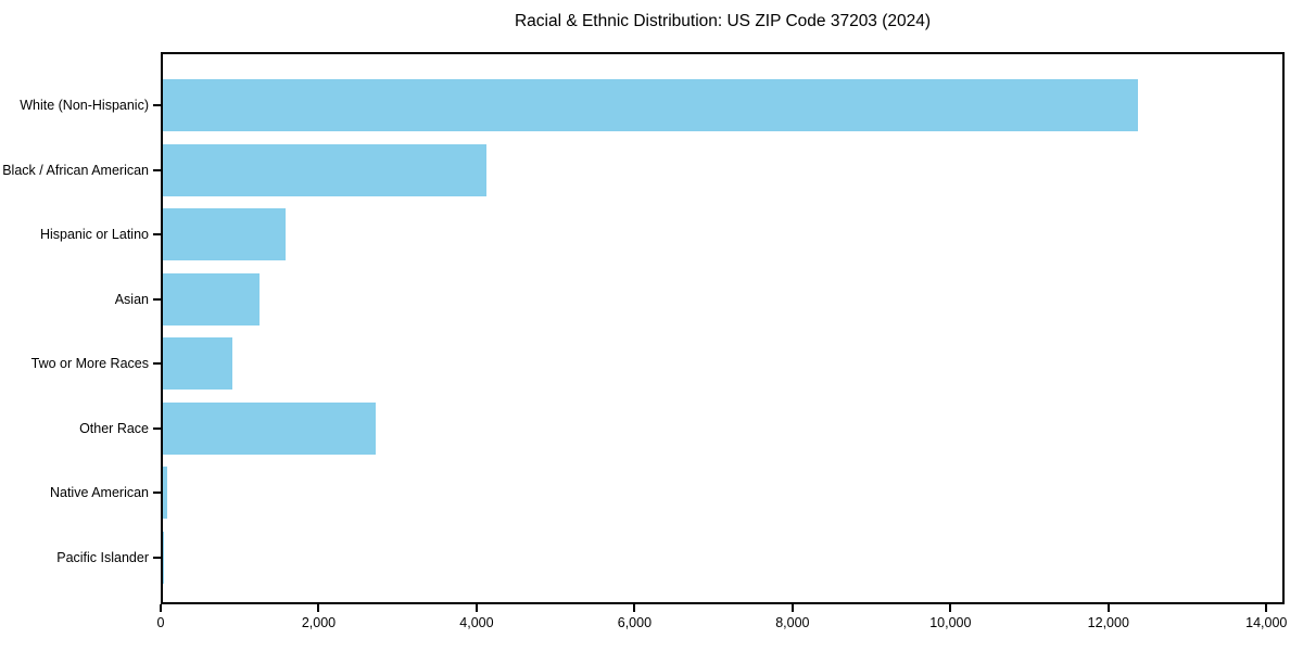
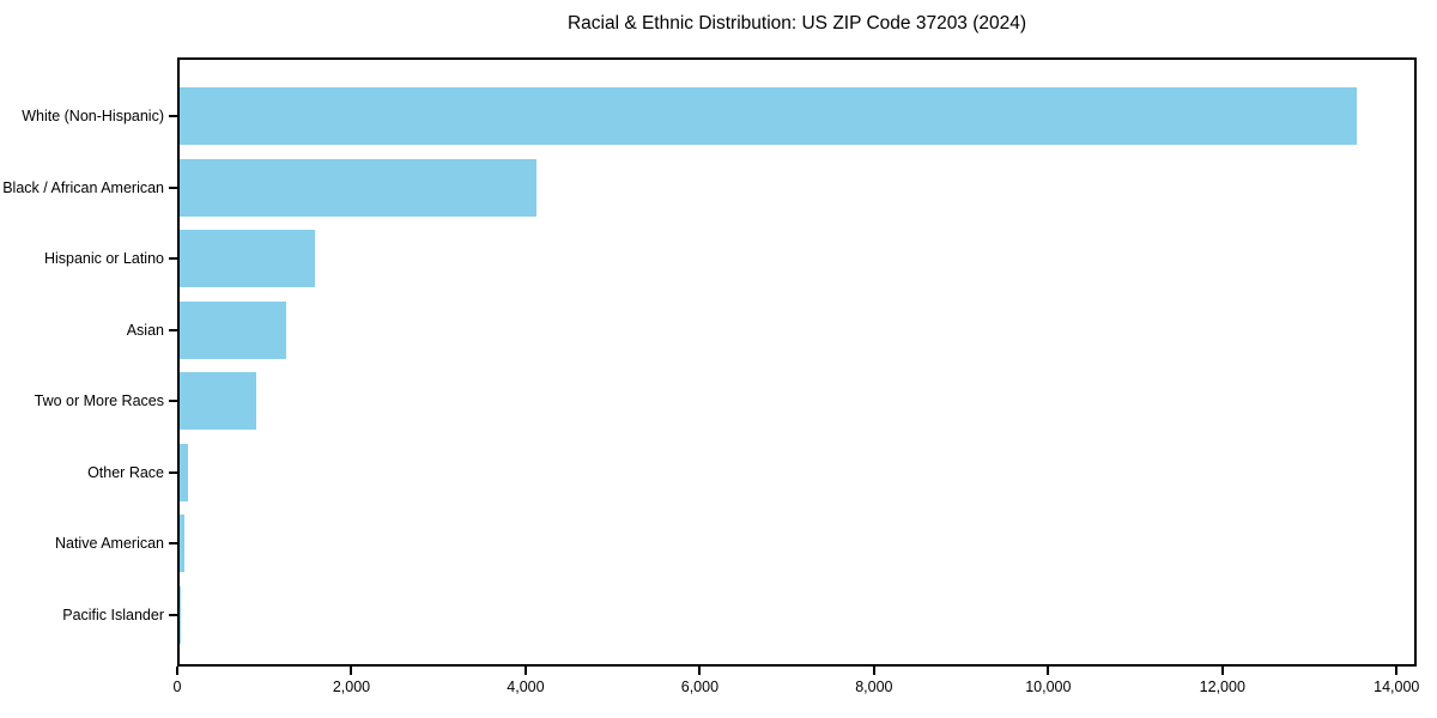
White (Non-Hispanic): 12400 -> 13600
Other Race: 2700 -> 100
